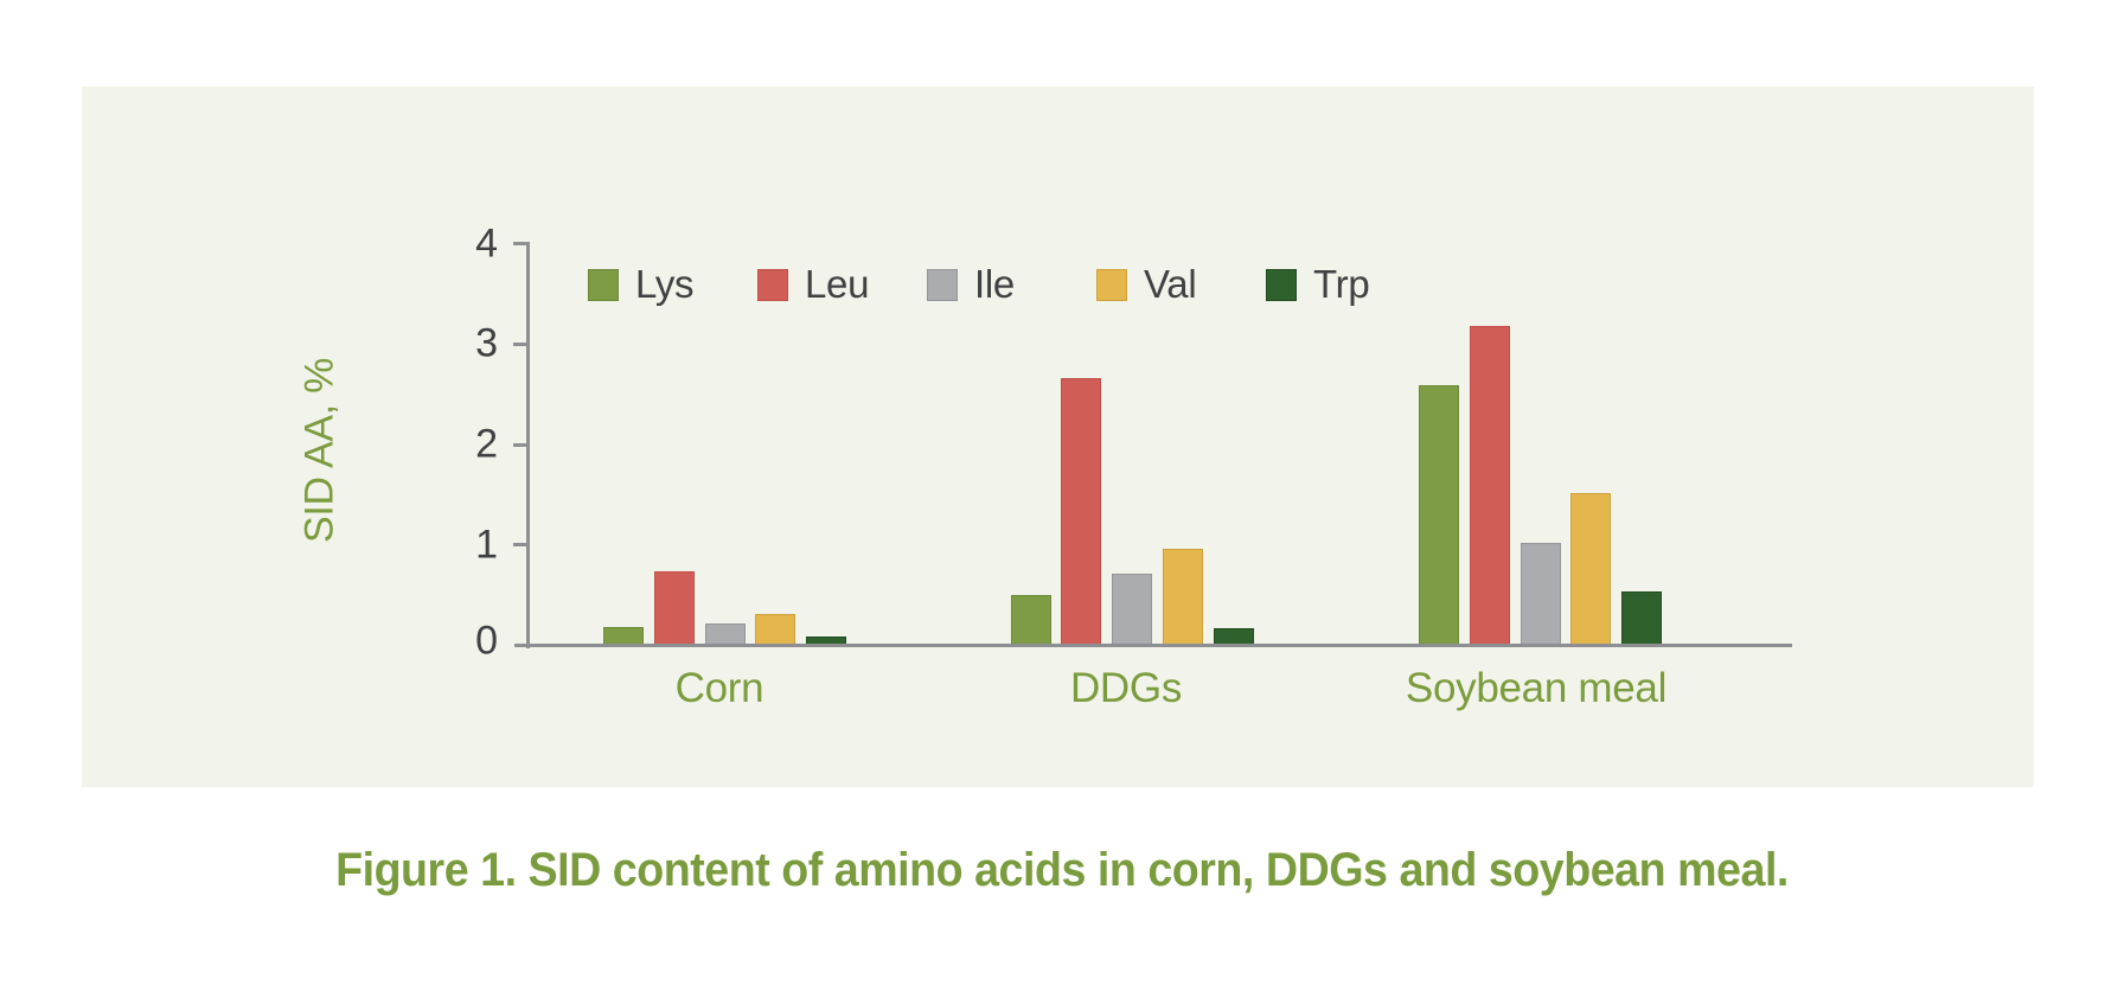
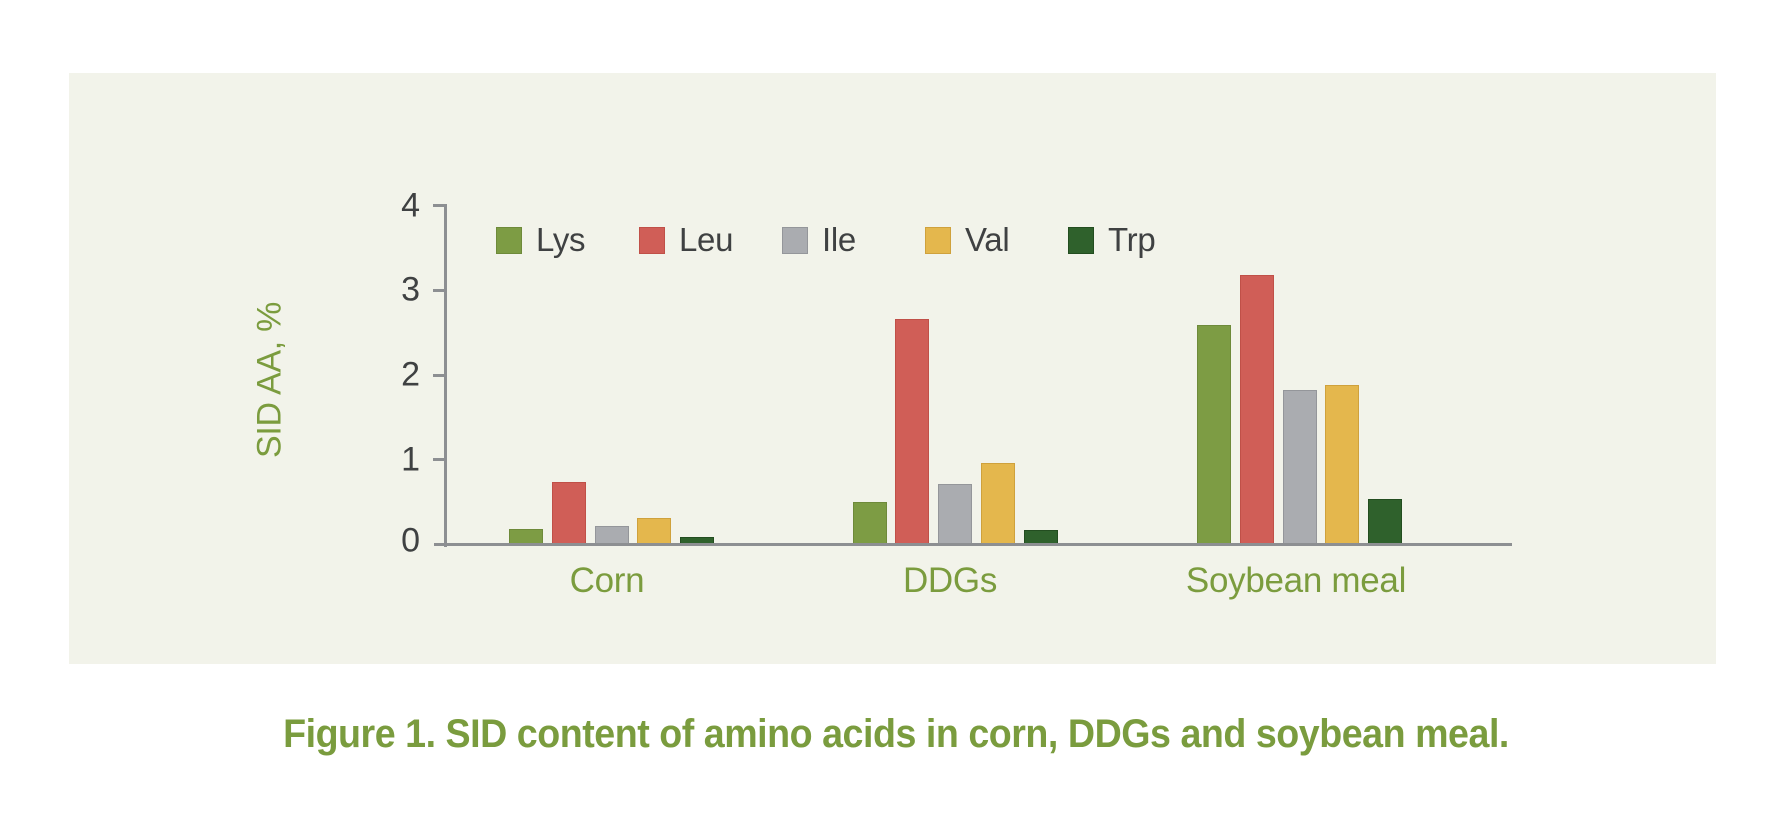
Ile/Soybean meal: 1.0 -> 1.8
Val/Soybean meal: 1.5 -> 1.9
